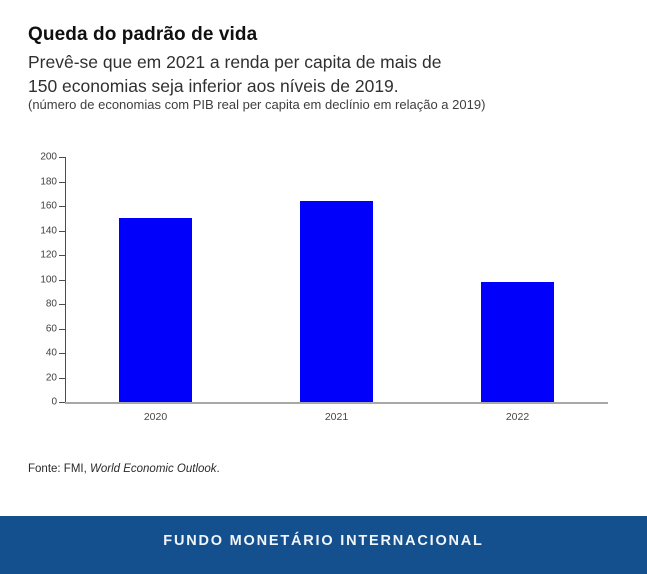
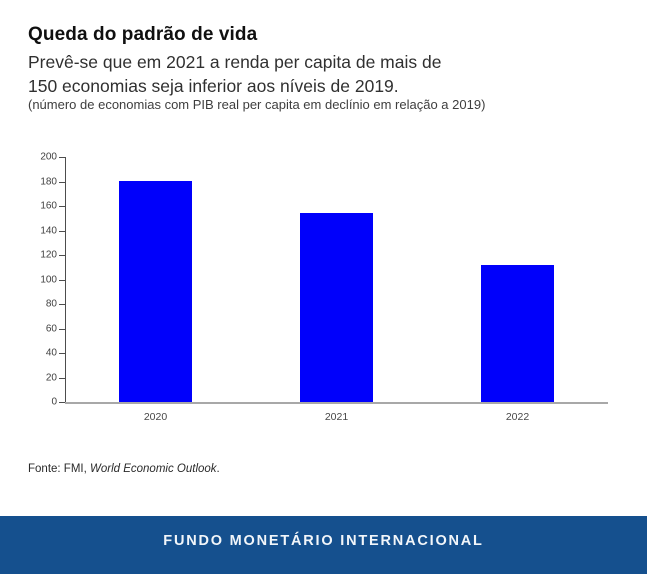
2020: 150 -> 180
2021: 164 -> 154
2022: 98 -> 112
